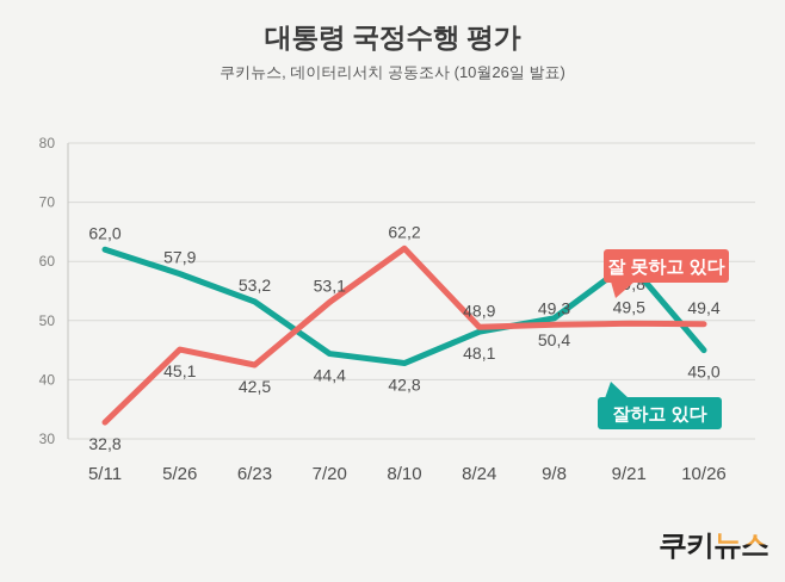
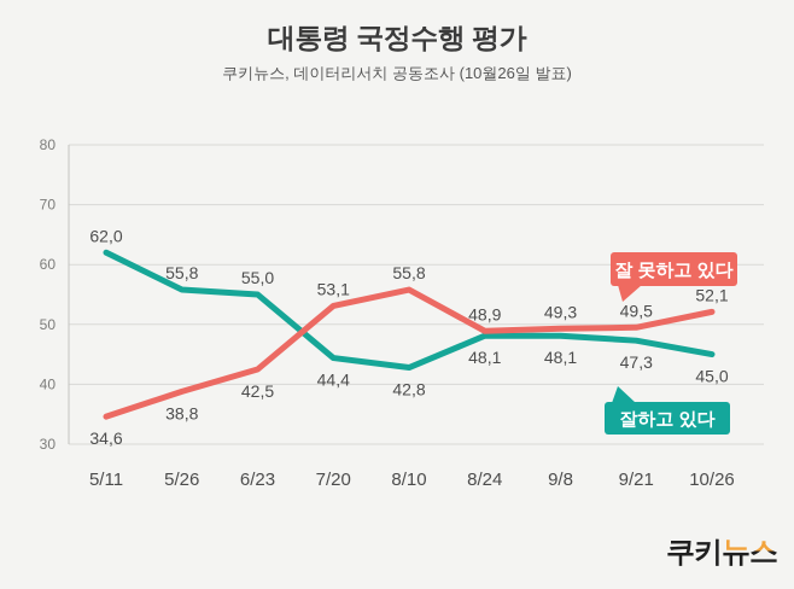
잘 못하고 있다/5/11: 32,8 -> 34,6
잘하고 있다/5/26: 57,9 -> 55,8
잘 못하고 있다/5/26: 45,1 -> 38,8
잘하고 있다/6/23: 53,2 -> 55,0
잘 못하고 있다/8/10: 62,2 -> 55,8
잘하고 있다/9/8: 50,4 -> 48,1
잘하고 있다/9/21: 59,8 -> 47,3
잘 못하고 있다/10/26: 49,4 -> 52,1
